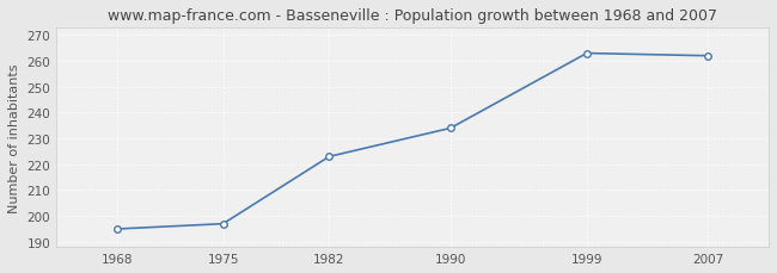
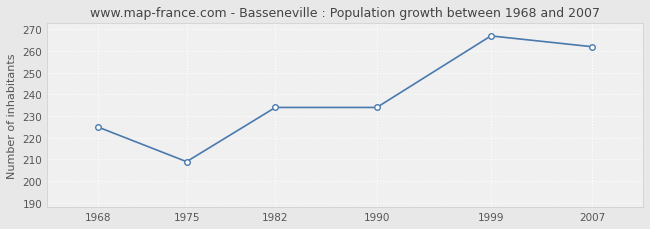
1968: 195 -> 225
1975: 197 -> 209
1982: 223 -> 234
1999: 263 -> 267
